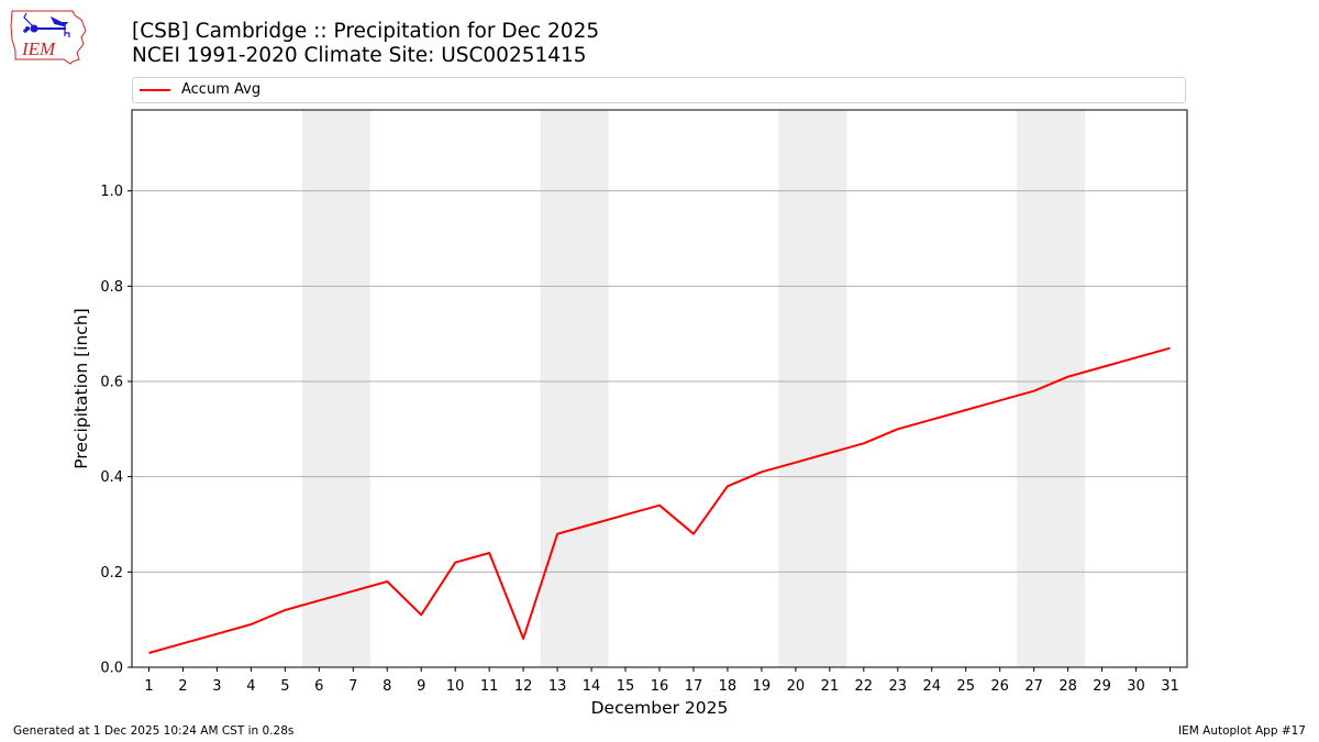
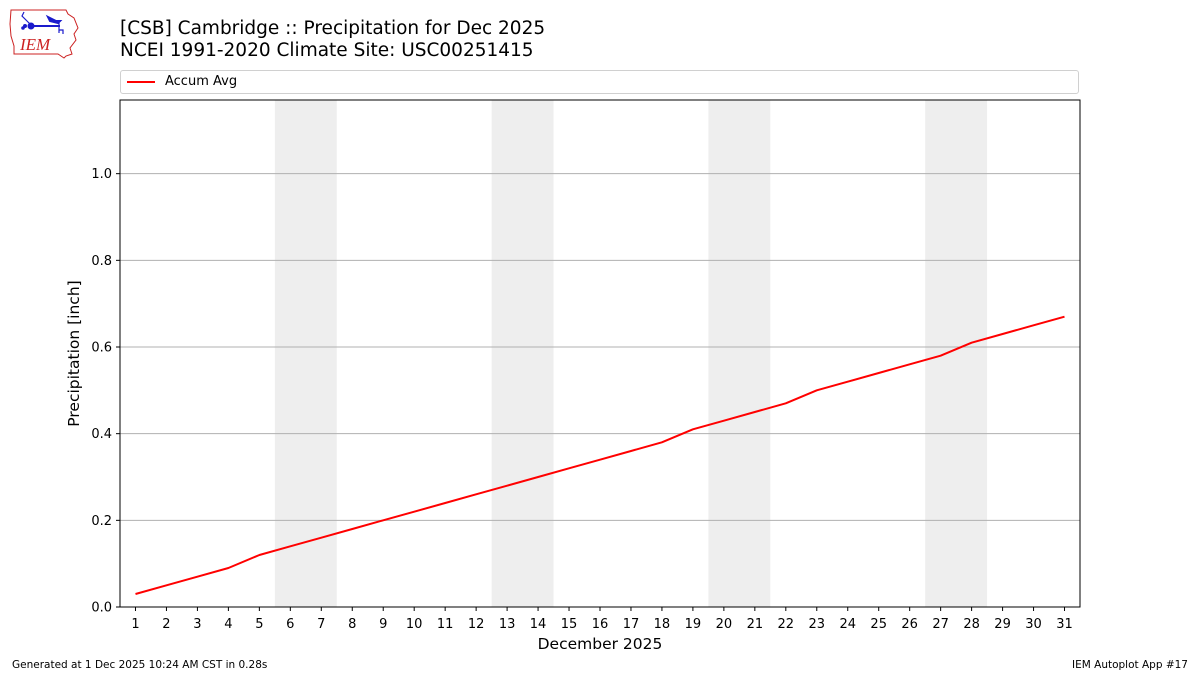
9: 0.11 -> 0.20
12: 0.06 -> 0.26
17: 0.28 -> 0.36
